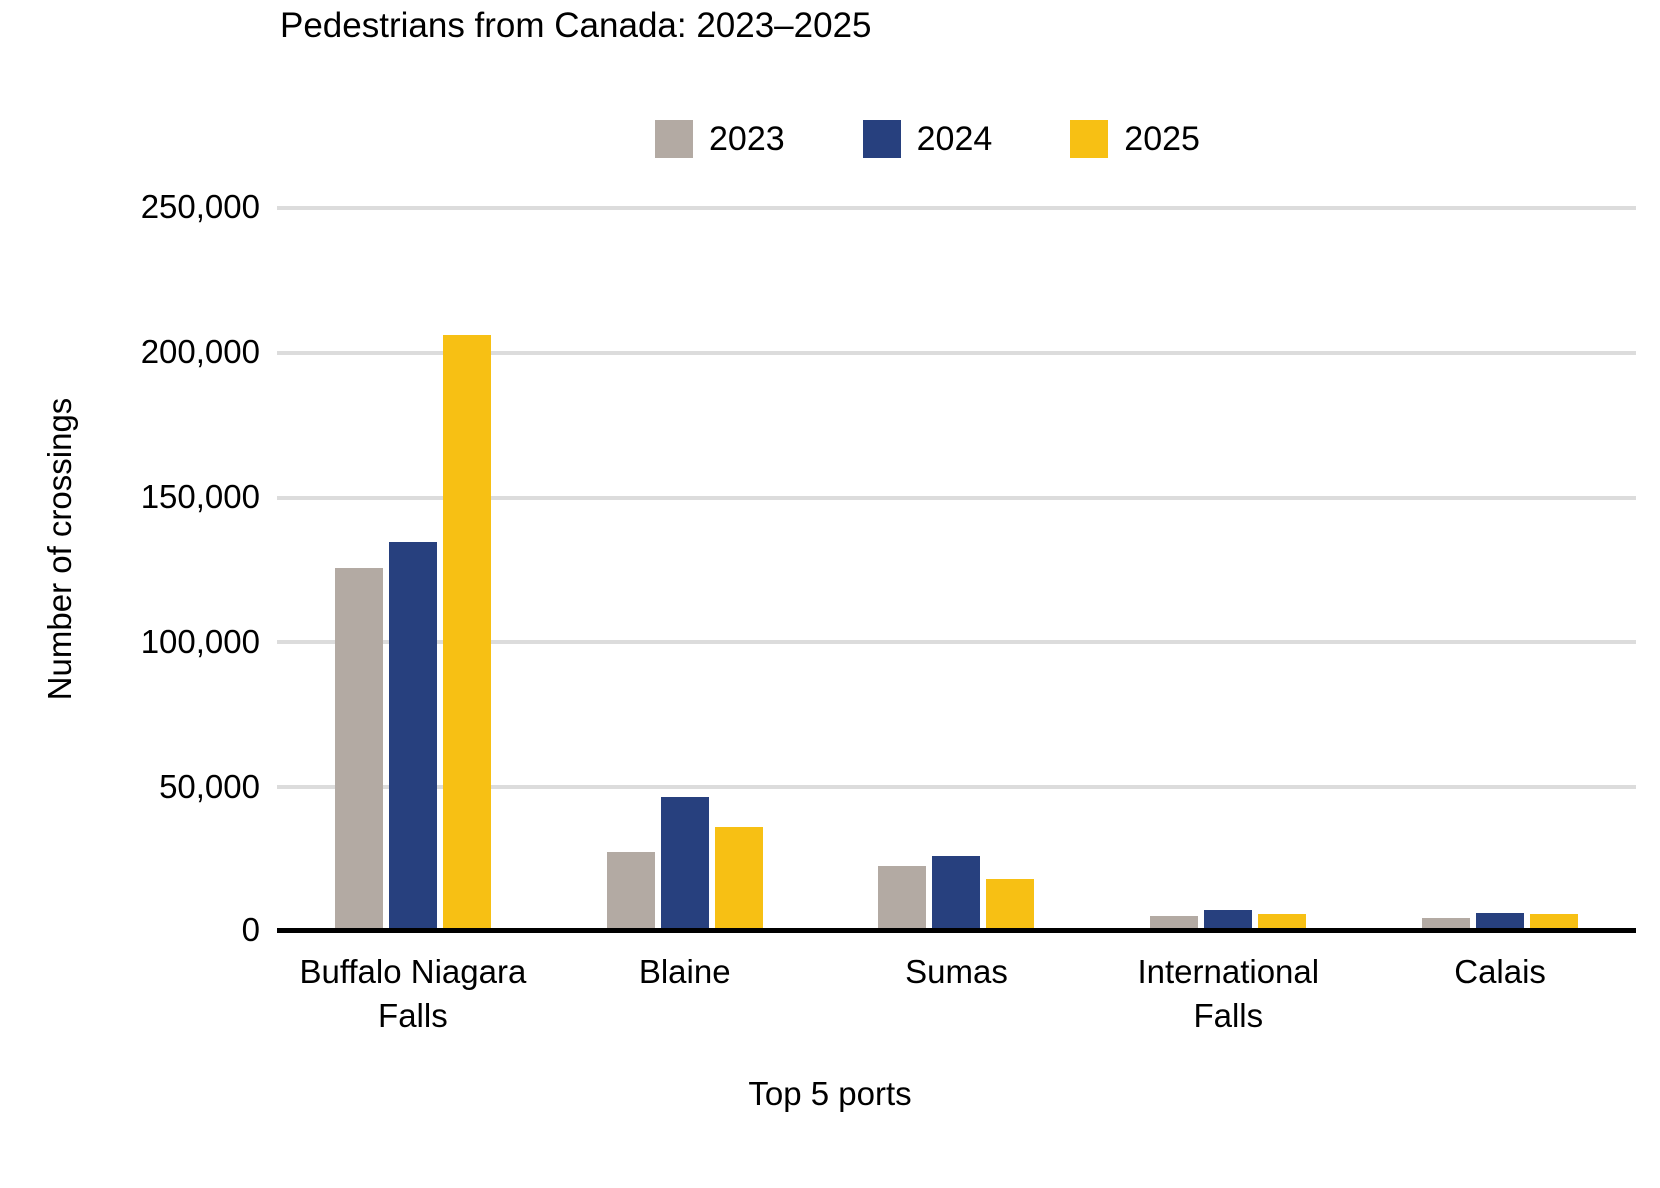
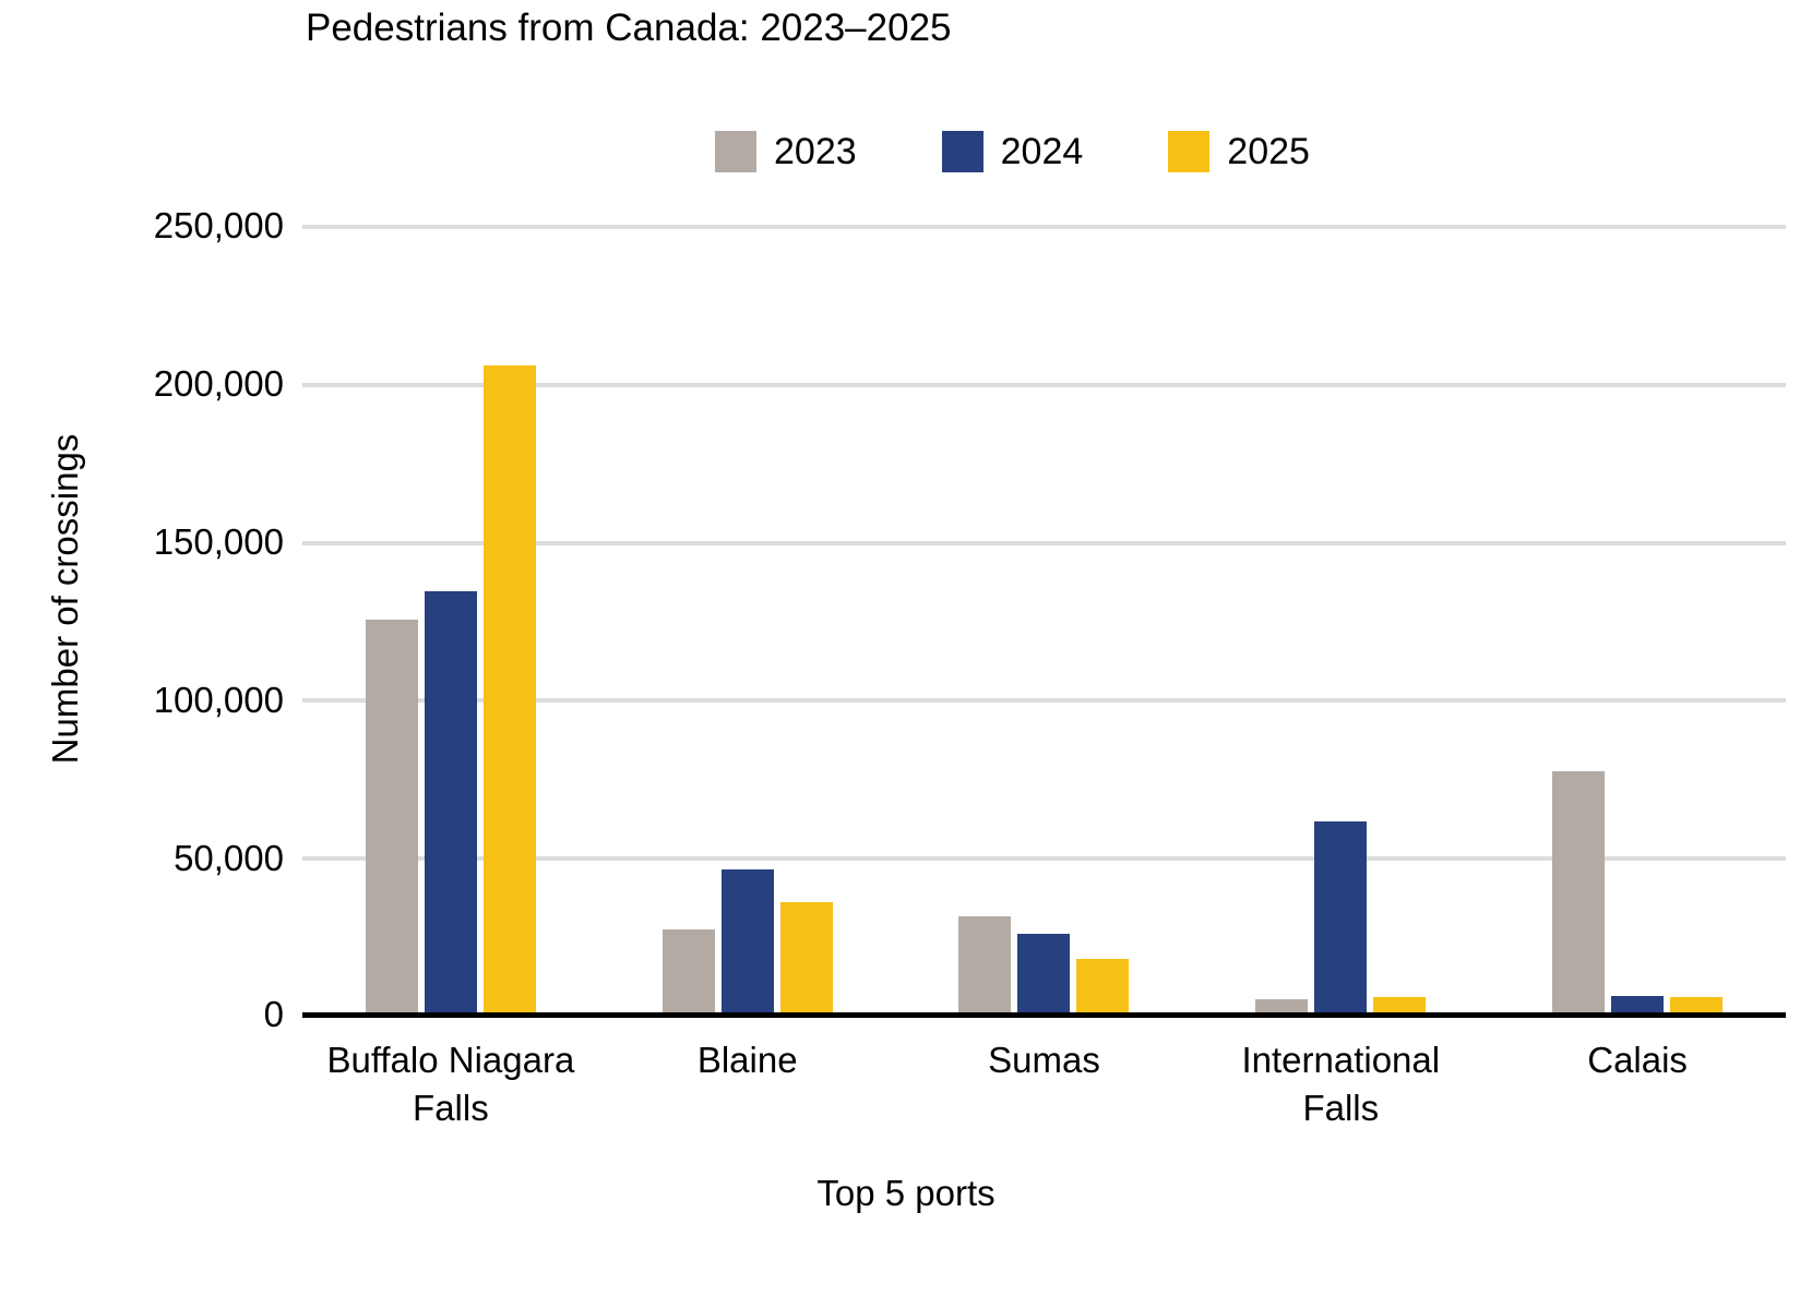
2023/Sumas: 22000 -> 31000
2024/International Falls: 7000 -> 61000
2023/Calais: 4000 -> 77000
